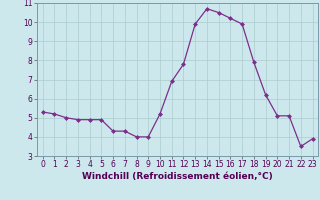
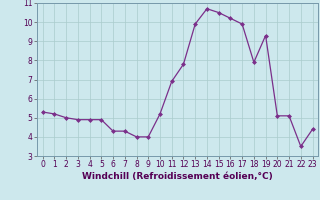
19: 6.2 -> 9.3
23: 3.9 -> 4.4
